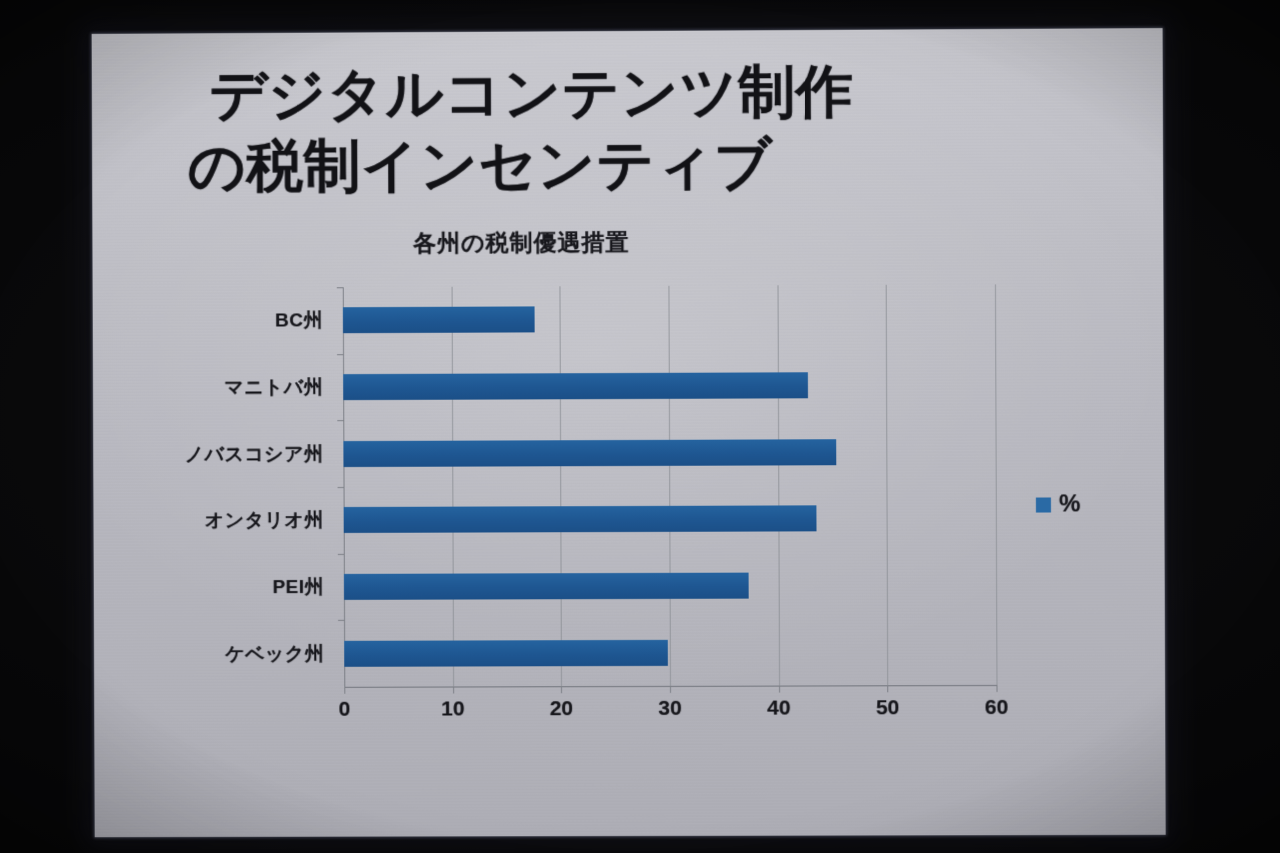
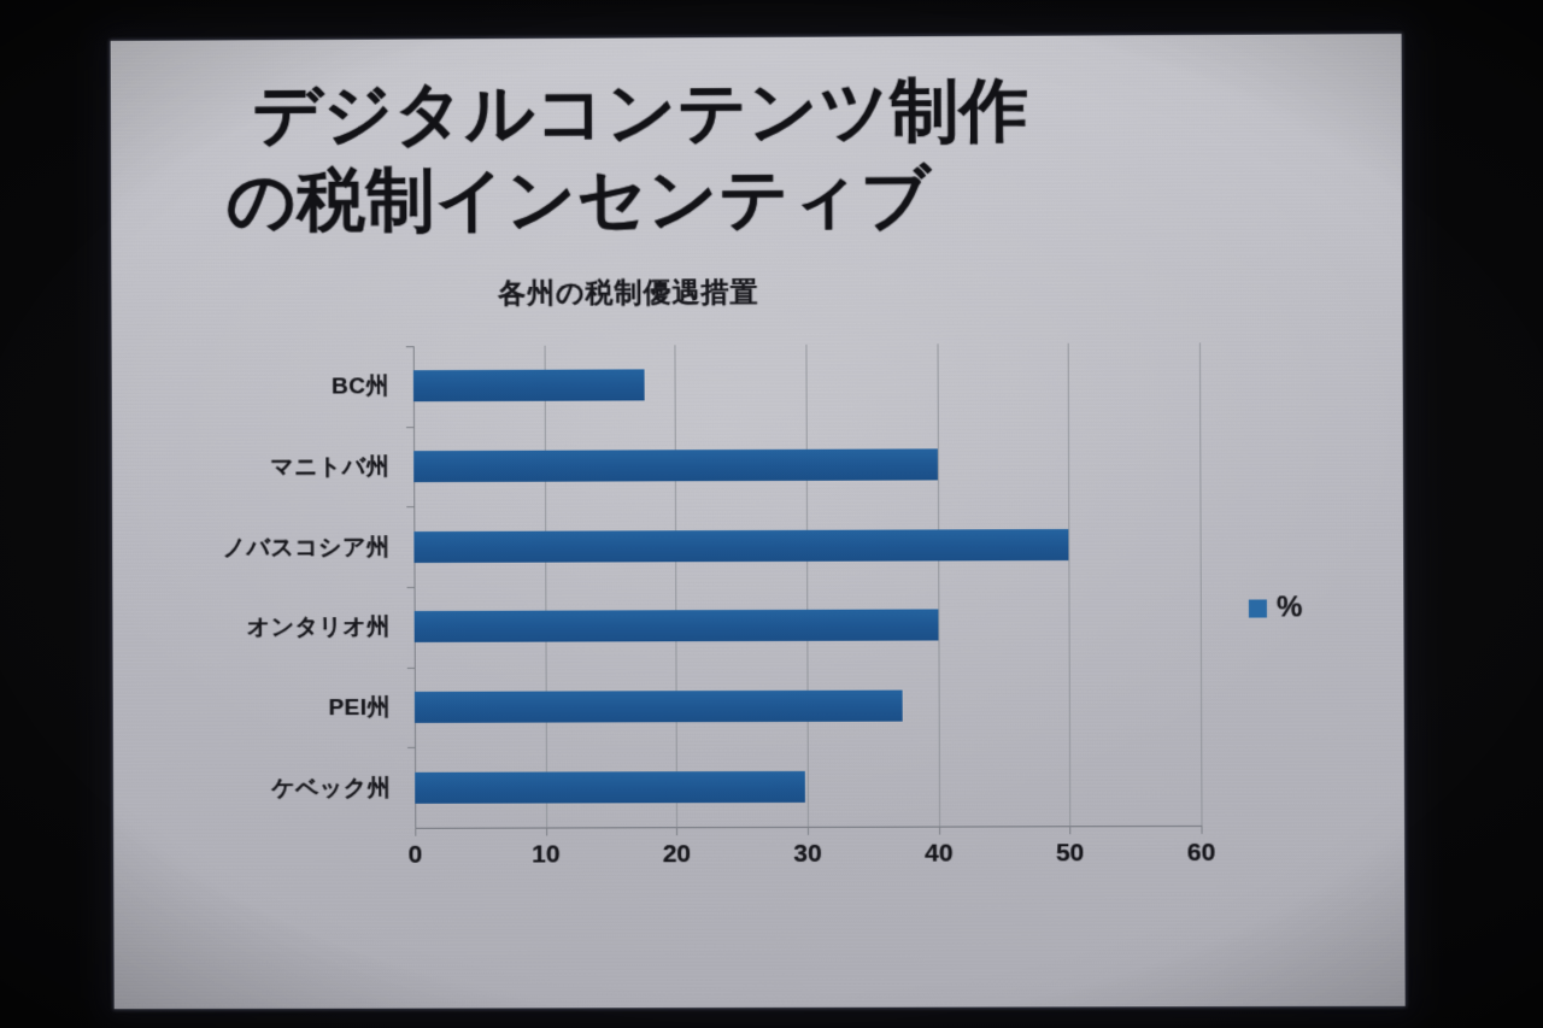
マニトバ州: 42.8 -> 40.0
ノバスコシア州: 45.4 -> 50.0
オンタリオ州: 43.5 -> 40.0
